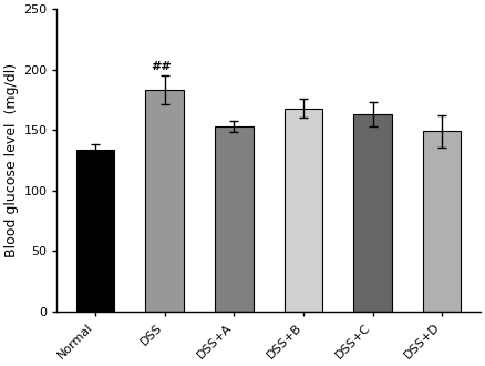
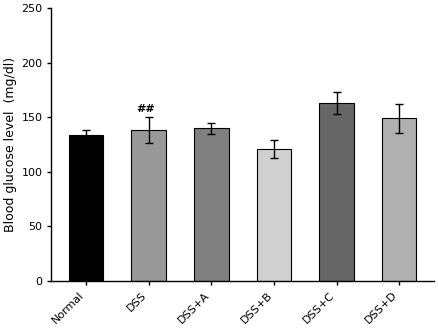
DSS: 183 -> 138
DSS+A: 153 -> 140
DSS+B: 168 -> 121
